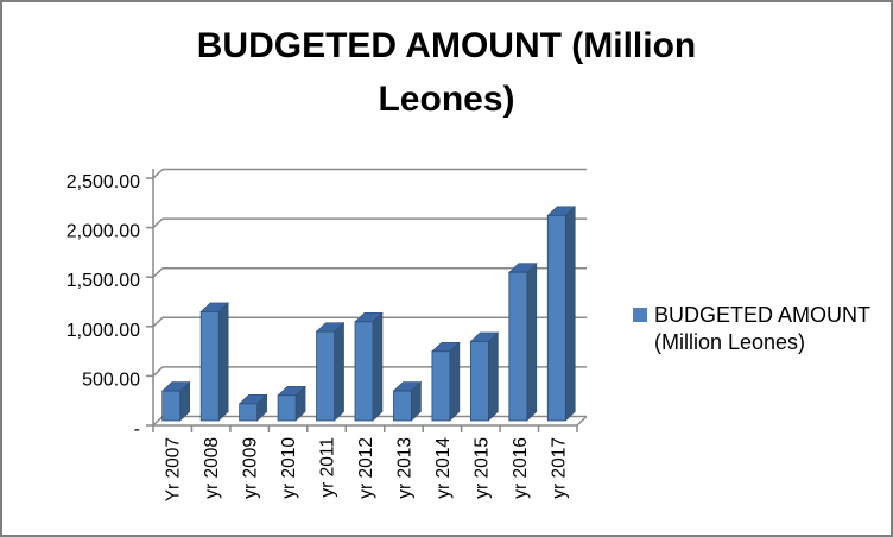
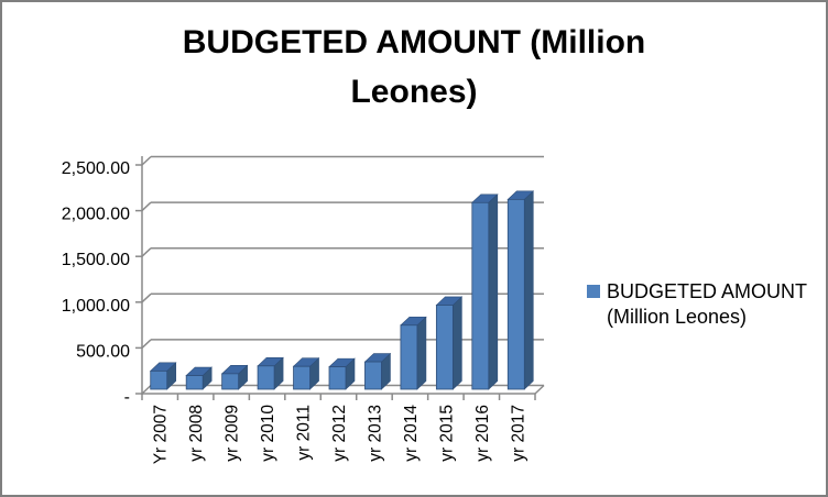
Yr 2007: 300 -> 200
yr 2008: 1100 -> 200
yr 2011: 900 -> 200
yr 2012: 1000 -> 200
yr 2015: 800 -> 900
yr 2016: 1500 -> 2000
